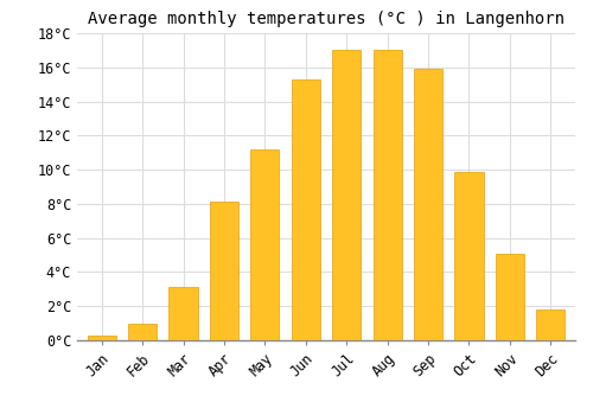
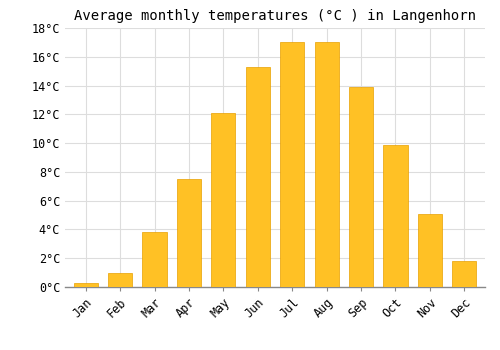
Mar: 3.1°C -> 3.8°C
Apr: 8.1°C -> 7.5°C
May: 11.2°C -> 12.1°C
Sep: 15.9°C -> 13.9°C
